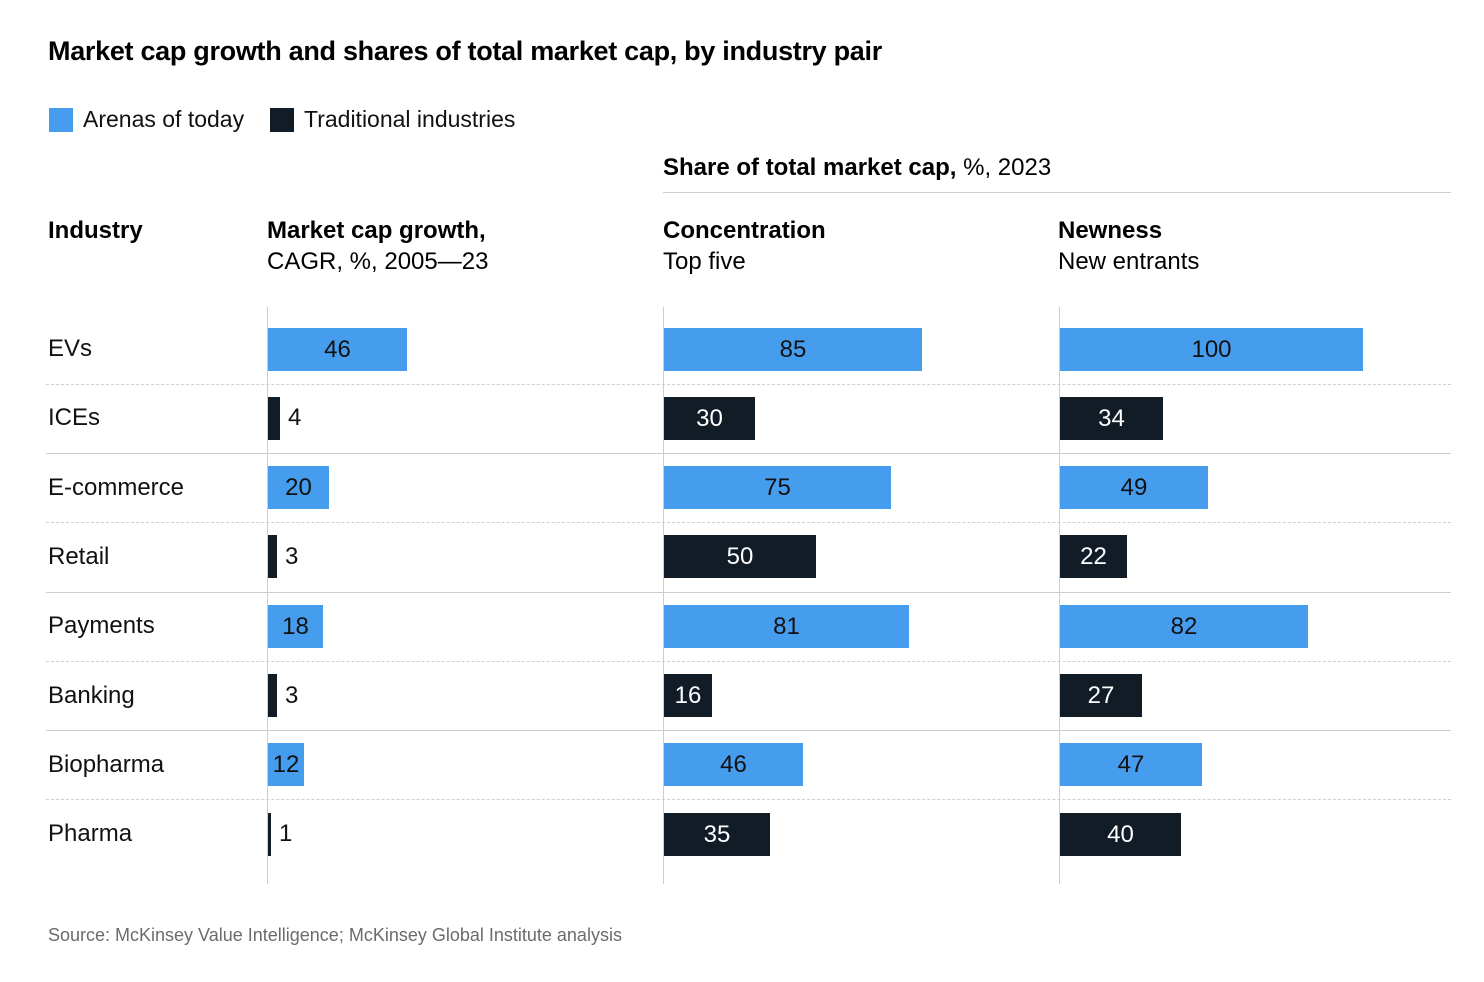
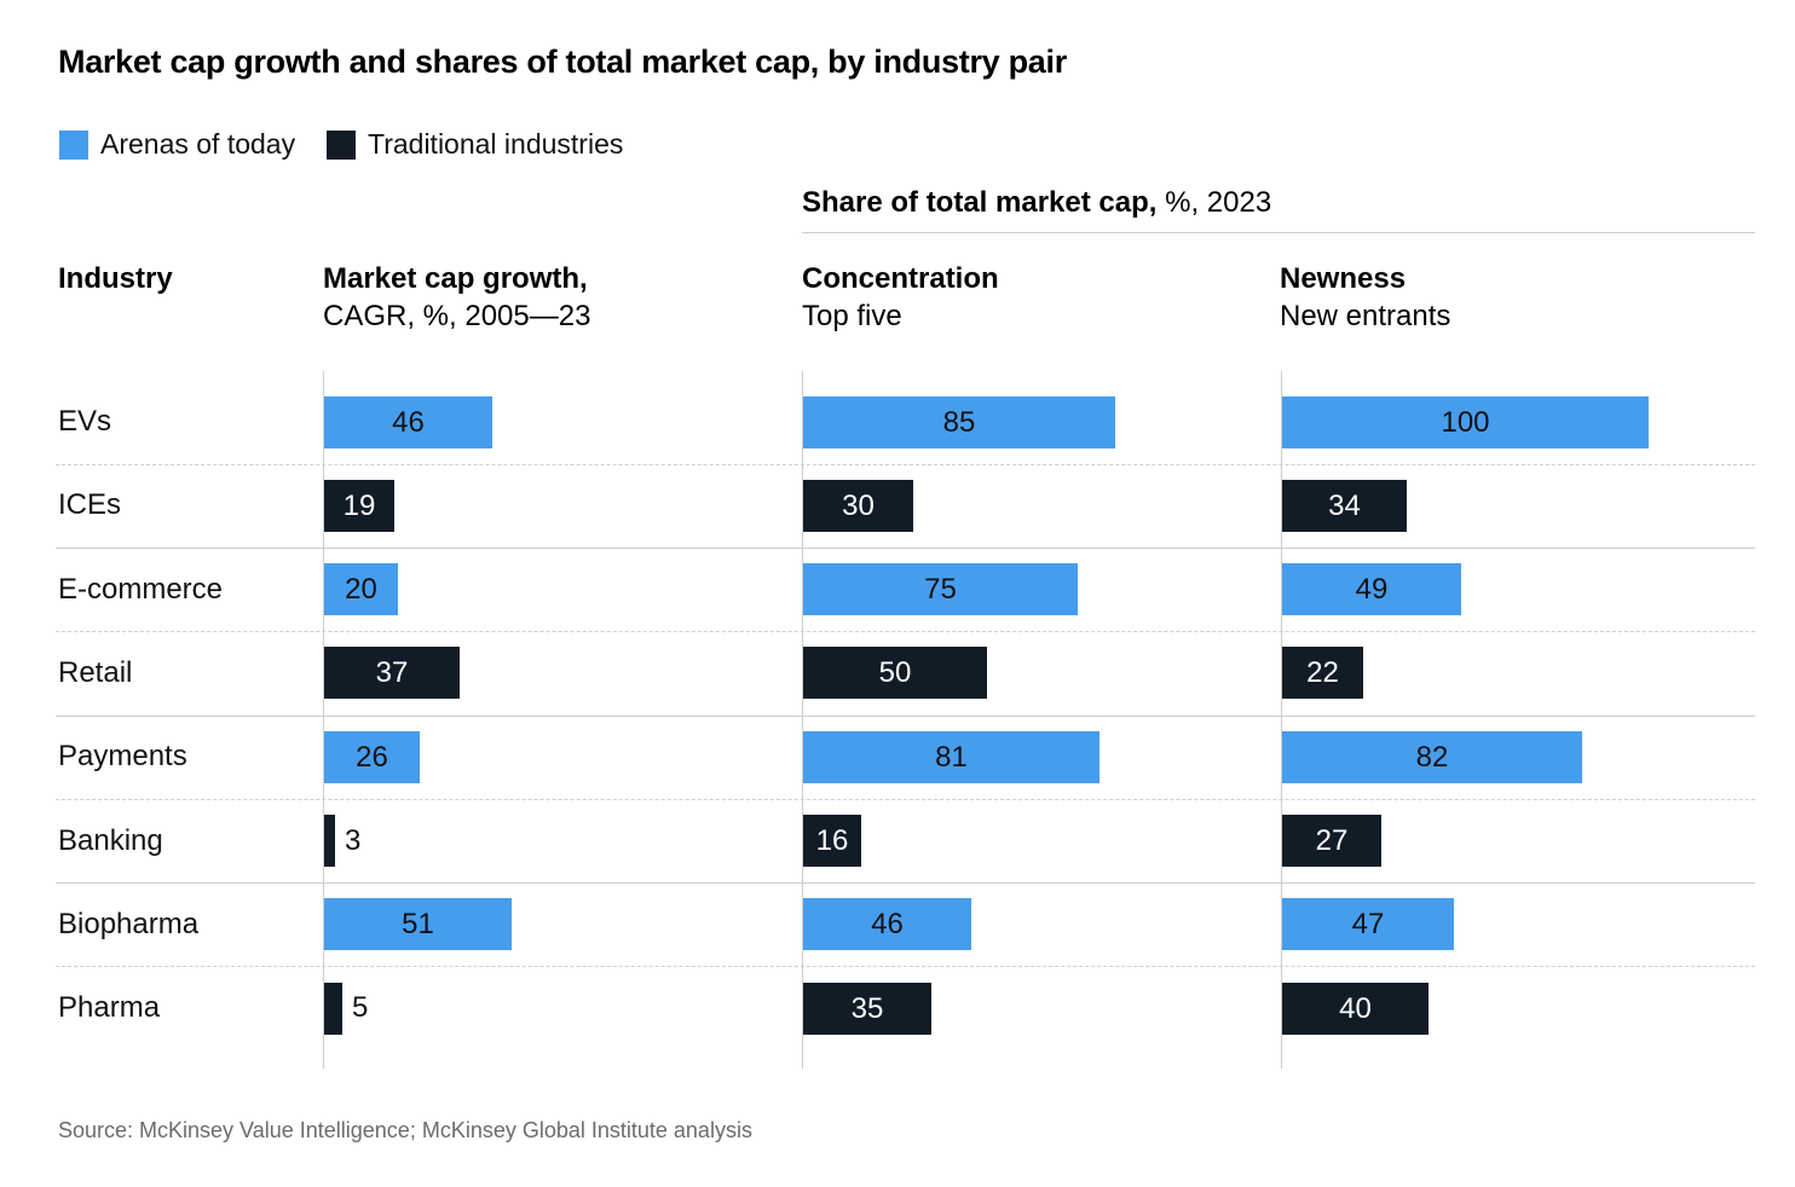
Market cap growth, CAGR, %, 2005—23/ICEs: 4 -> 19
Market cap growth, CAGR, %, 2005—23/Retail: 3 -> 37
Market cap growth, CAGR, %, 2005—23/Payments: 18 -> 26
Market cap growth, CAGR, %, 2005—23/Biopharma: 12 -> 51
Market cap growth, CAGR, %, 2005—23/Pharma: 1 -> 5
